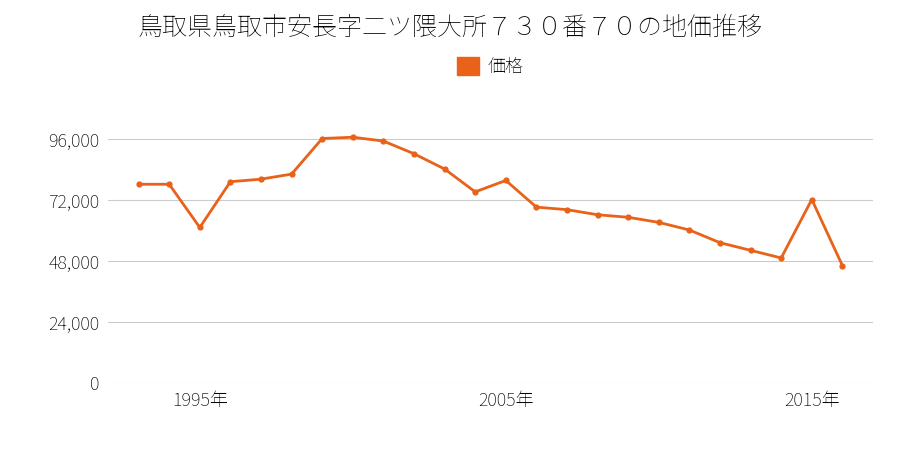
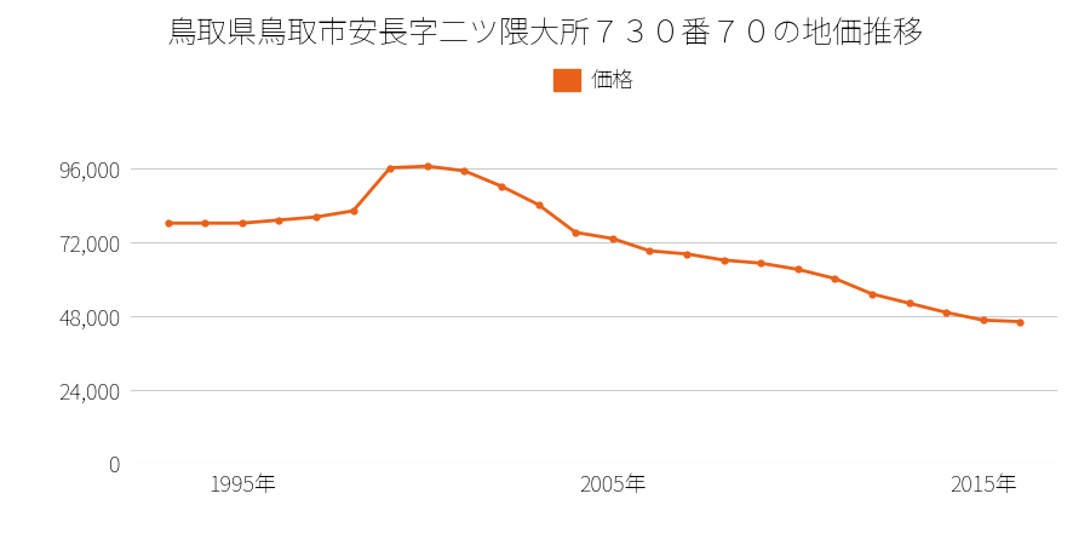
1995年: 61,000 -> 78,000
2005年: 79,500 -> 73,000
2015年: 72,000 -> 46,500
